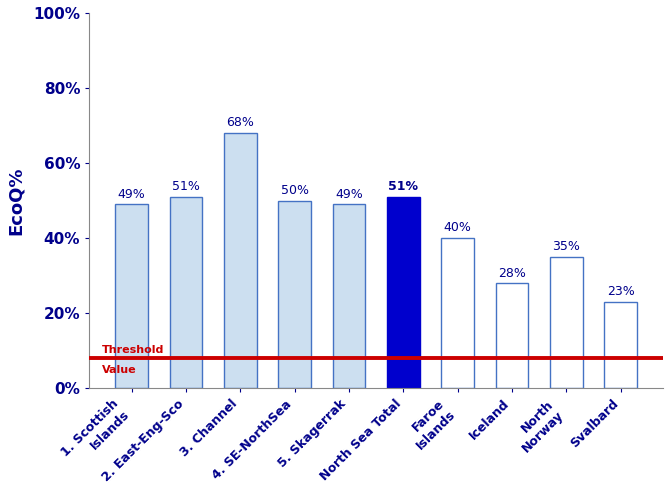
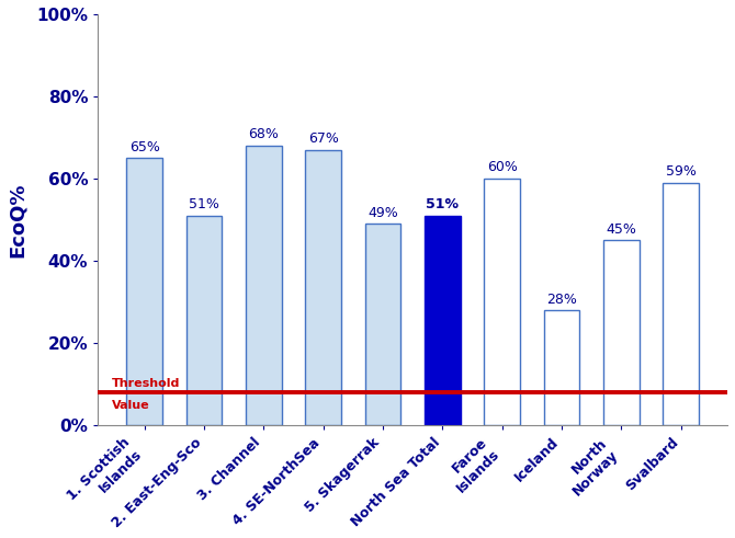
1. Scottish Islands: 49% -> 65%
4. SE-NorthSea: 50% -> 67%
Faroe Islands: 40% -> 60%
North Norway: 35% -> 45%
Svalbard: 23% -> 59%
